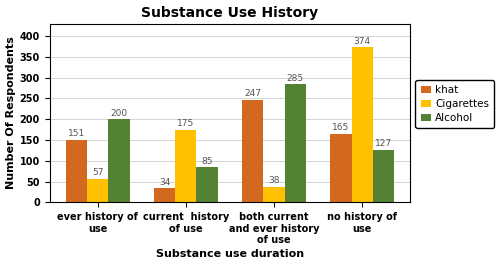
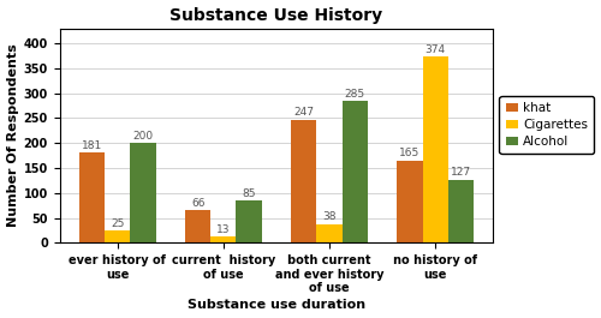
khat/ever history of use: 151 -> 181
Cigarettes/ever history of use: 57 -> 25
khat/current history of use: 34 -> 66
Cigarettes/current history of use: 175 -> 13
